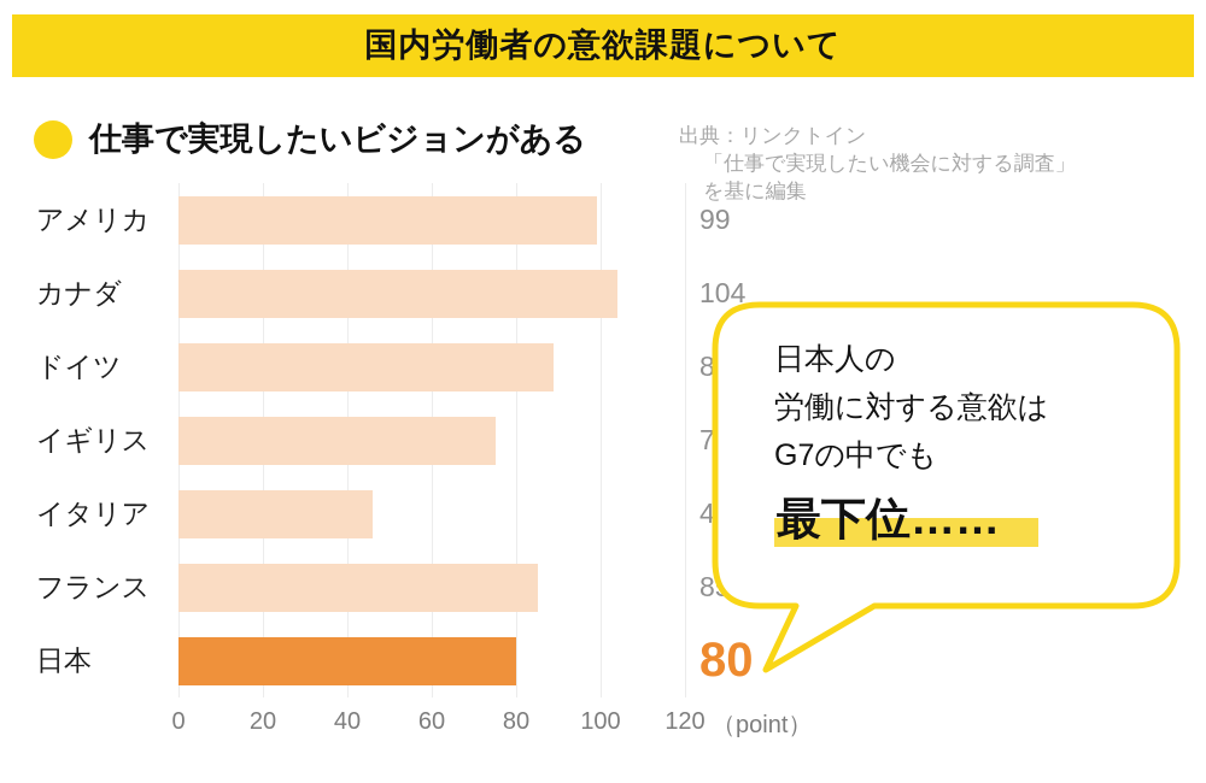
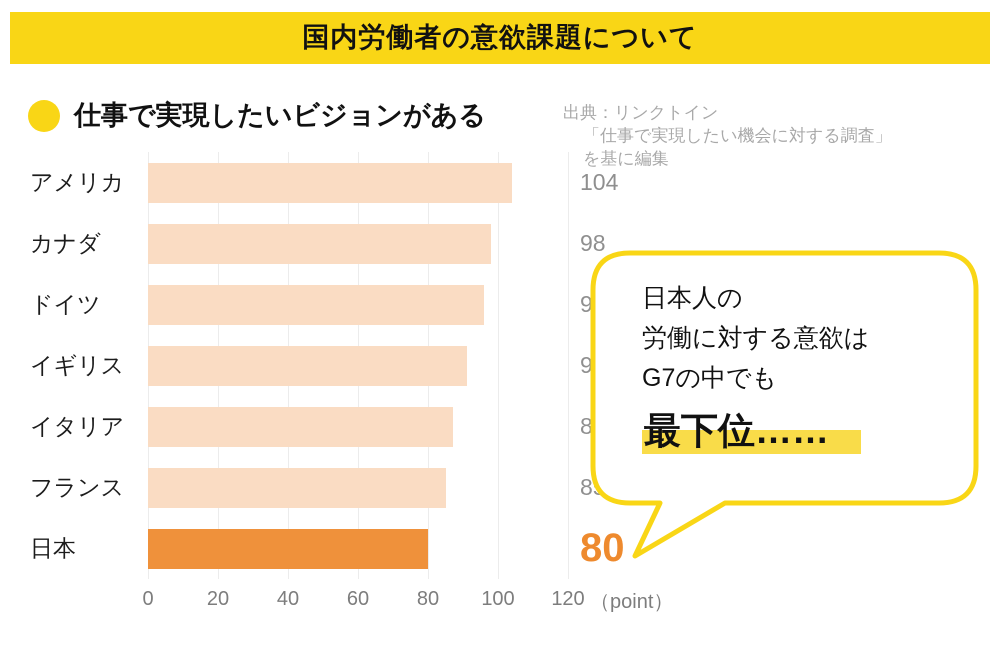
アメリカ: 99 -> 104
カナダ: 104 -> 98
ドイツ: 89 -> 96
イギリス: 75 -> 91
イタリア: 46 -> 87
